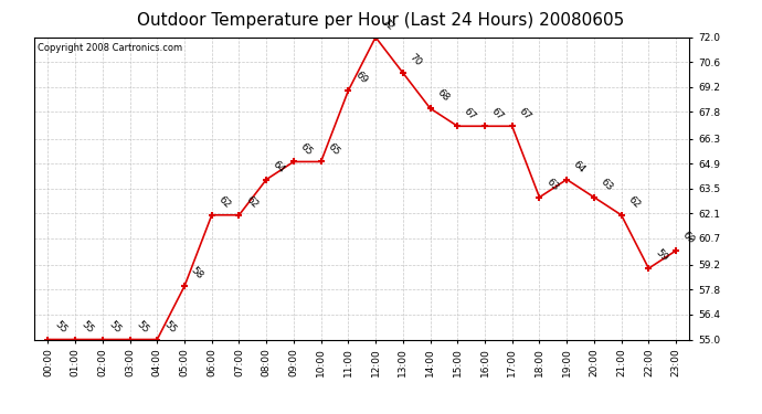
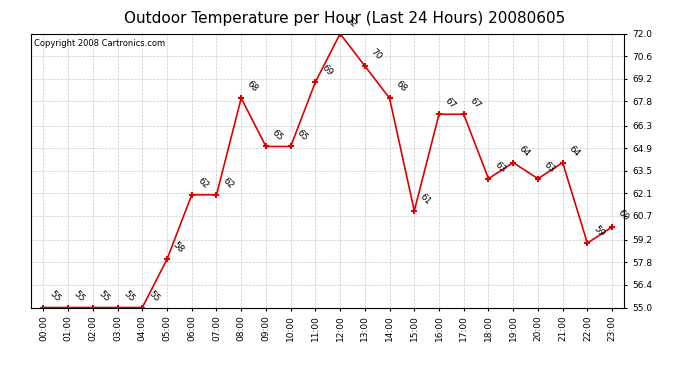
08:00: 64 -> 68
15:00: 67 -> 61
21:00: 62 -> 64
